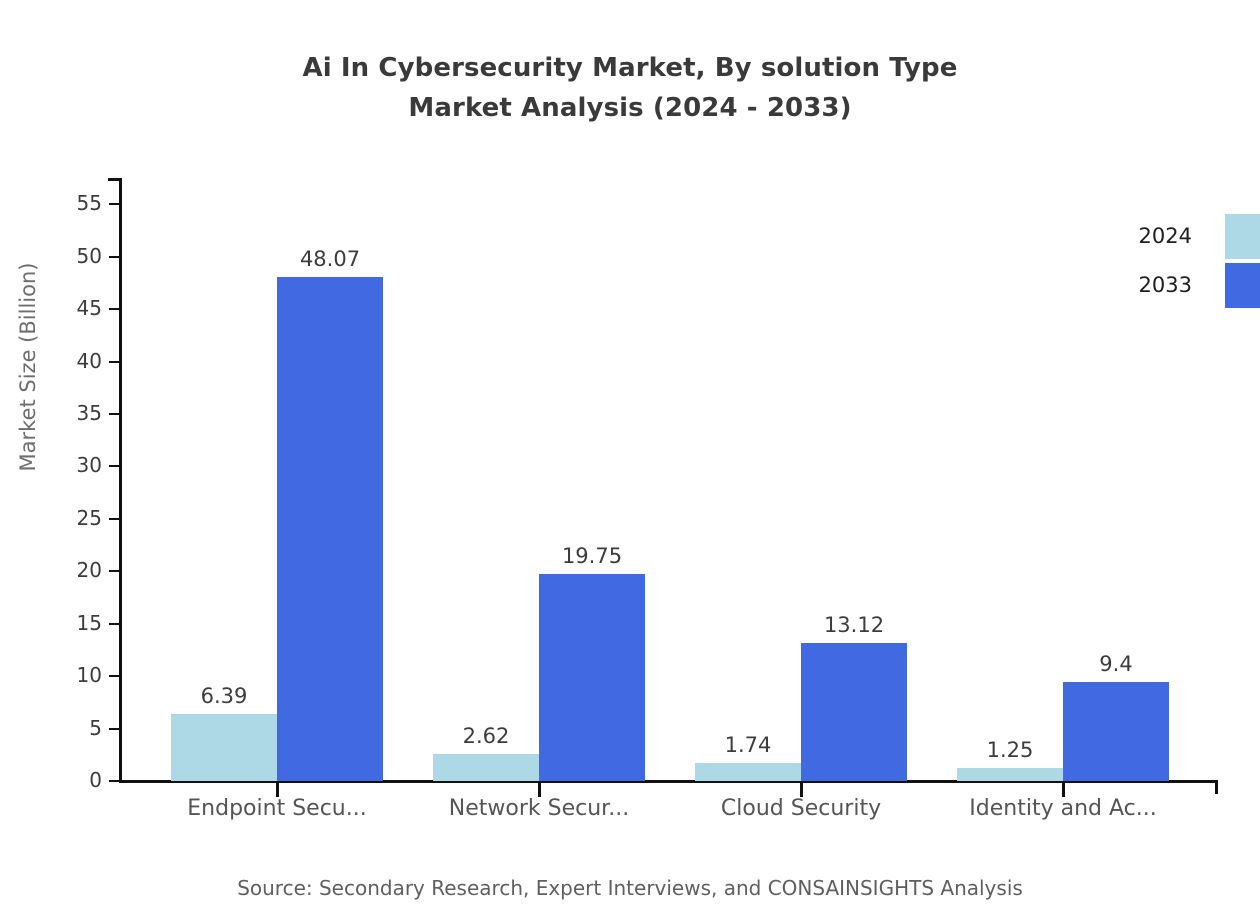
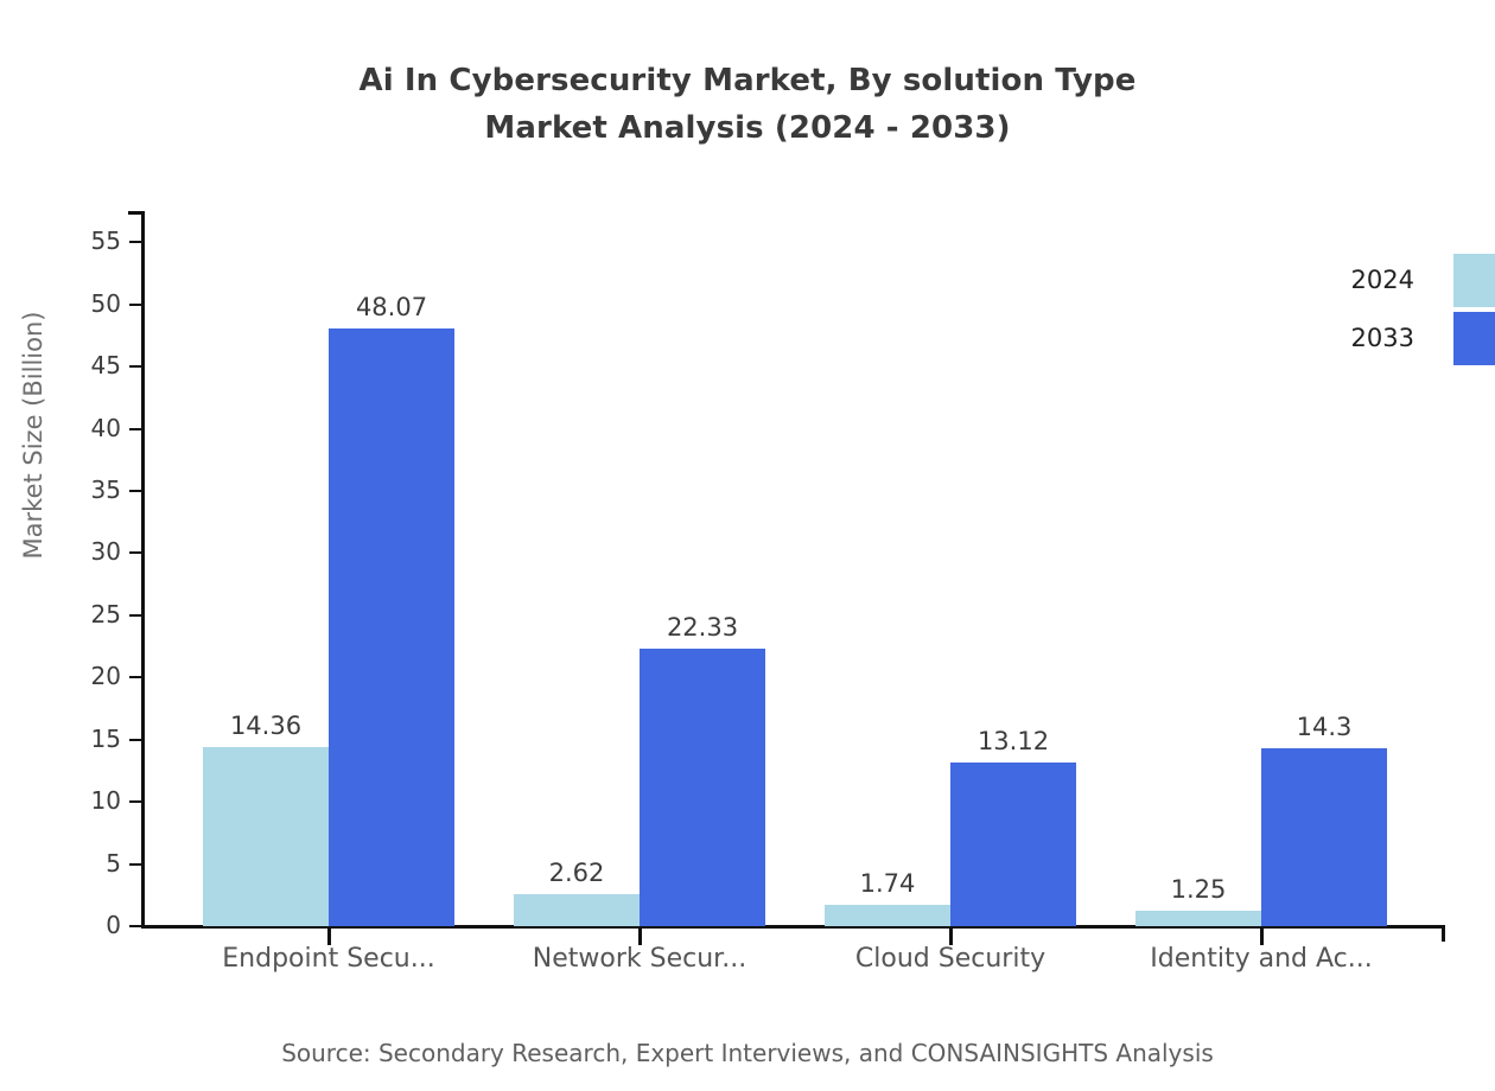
2024/Endpoint Secu...: 6.39 -> 14.36
2033/Network Secur...: 19.75 -> 22.33
2033/Identity and Ac...: 9.4 -> 14.3
